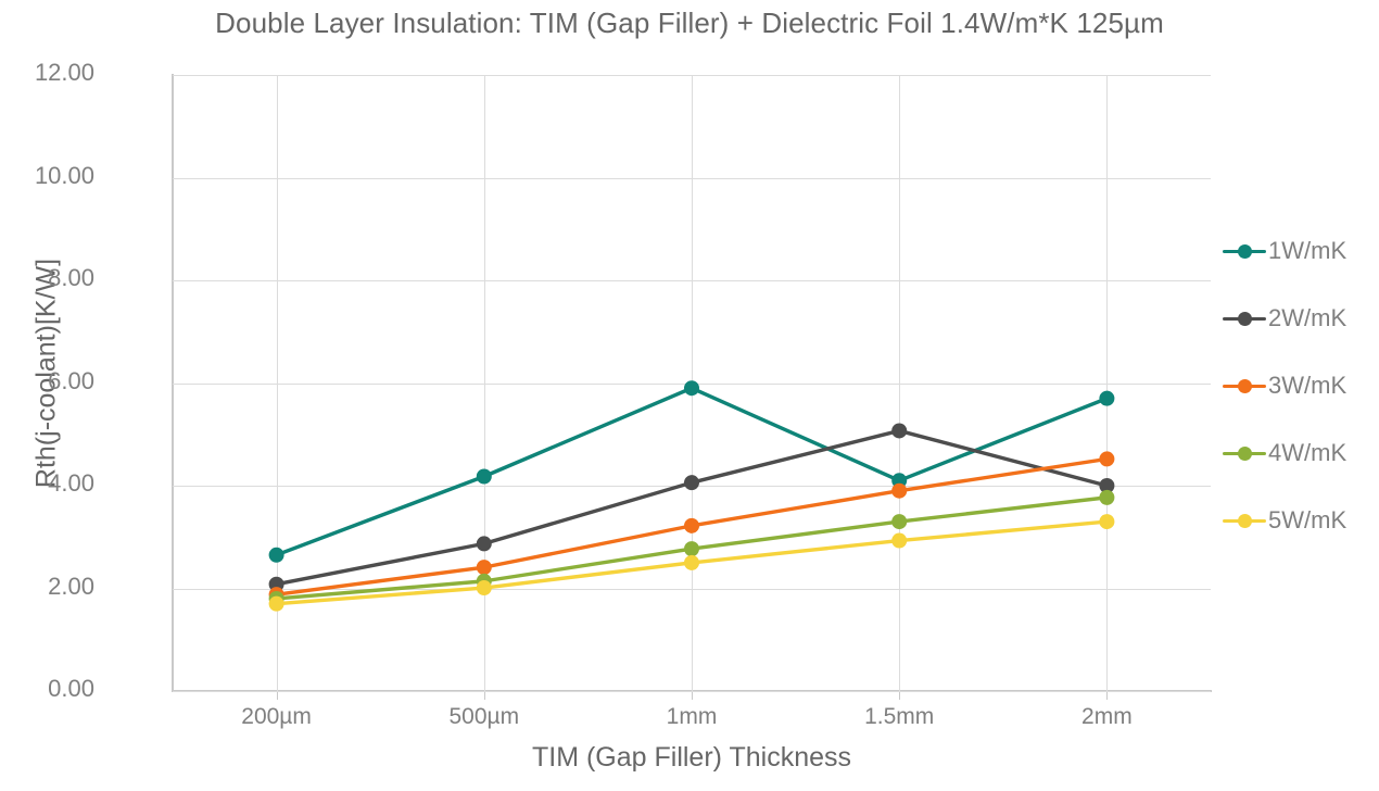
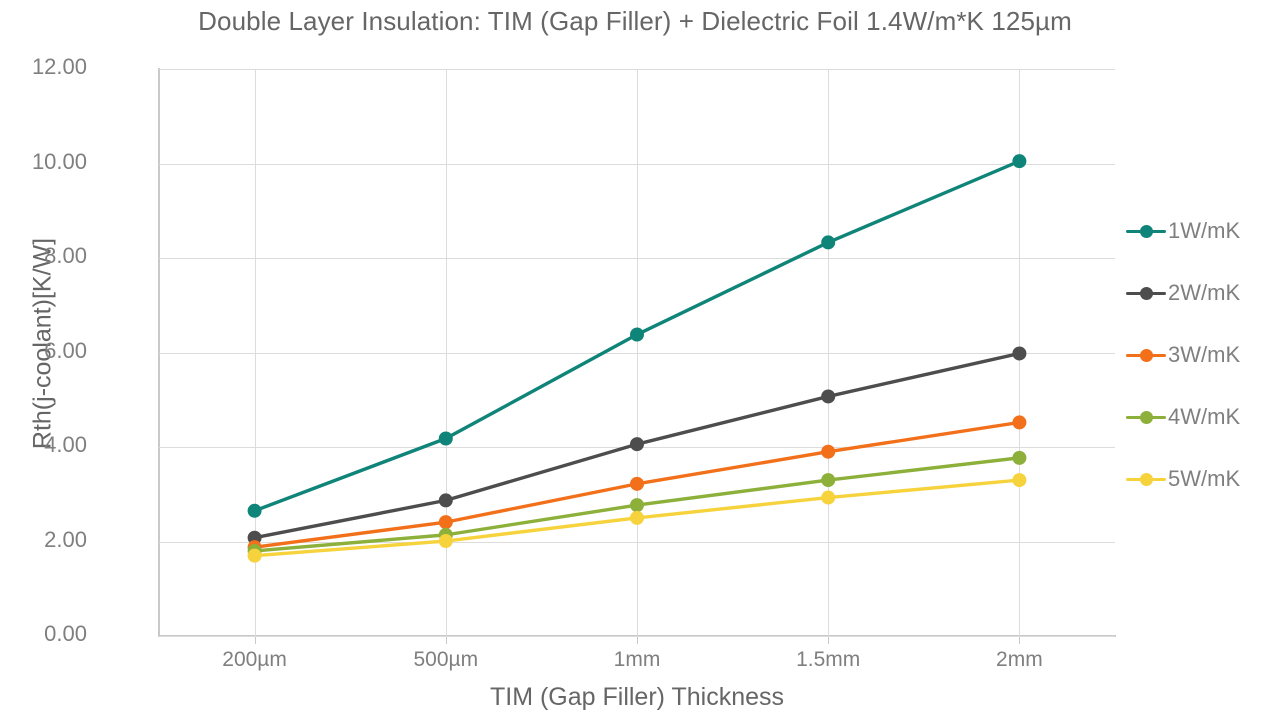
1W/mK/1mm: 5.9 -> 6.4
1W/mK/1.5mm: 4.1 -> 8.3
1W/mK/2mm: 5.7 -> 10.1
2W/mK/2mm: 4.0 -> 6.0
